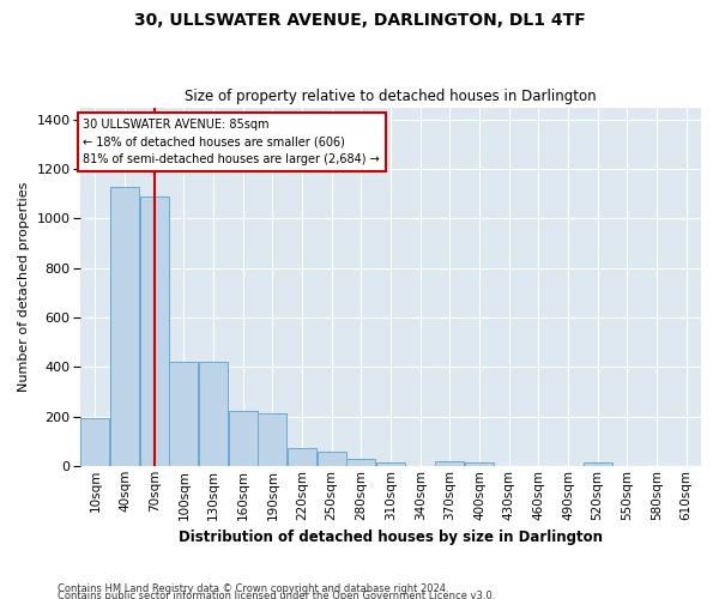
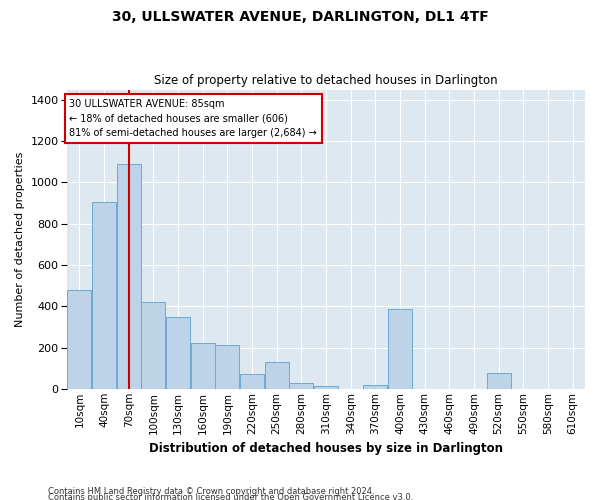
10sqm: 195 -> 480
40sqm: 1130 -> 905
130sqm: 420 -> 350
250sqm: 60 -> 130
400sqm: 15 -> 385
520sqm: 15 -> 75
